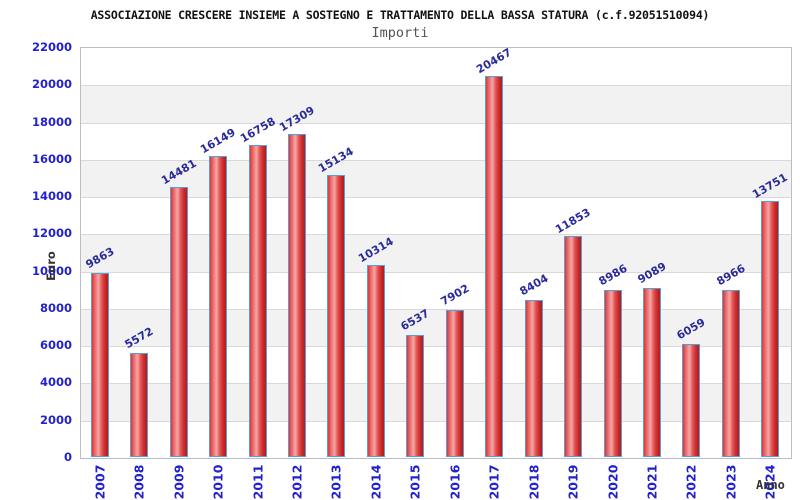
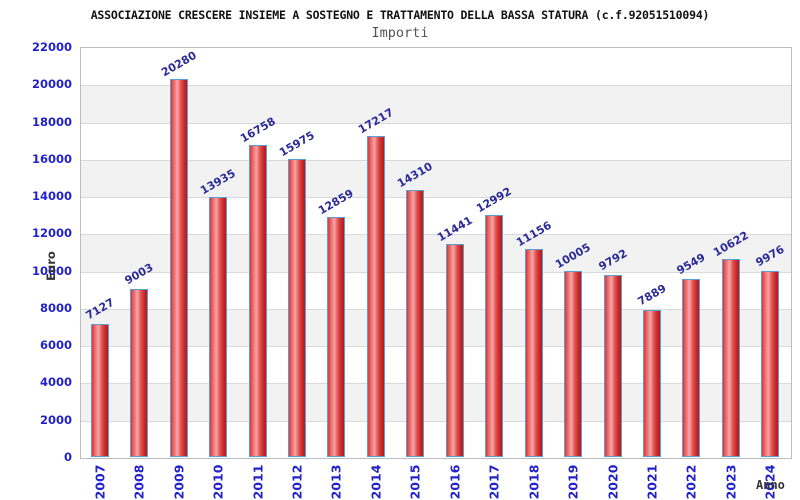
2007: 9863 -> 7127
2008: 5572 -> 9003
2009: 14481 -> 20280
2010: 16149 -> 13935
2012: 17309 -> 15975
2013: 15134 -> 12859
2014: 10314 -> 17217
2015: 6537 -> 14310
2016: 7902 -> 11441
2017: 20467 -> 12992
2018: 8404 -> 11156
2019: 11853 -> 10005
2020: 8986 -> 9792
2021: 9089 -> 7889
2022: 6059 -> 9549
2023: 8966 -> 10622
2024: 13751 -> 9976
